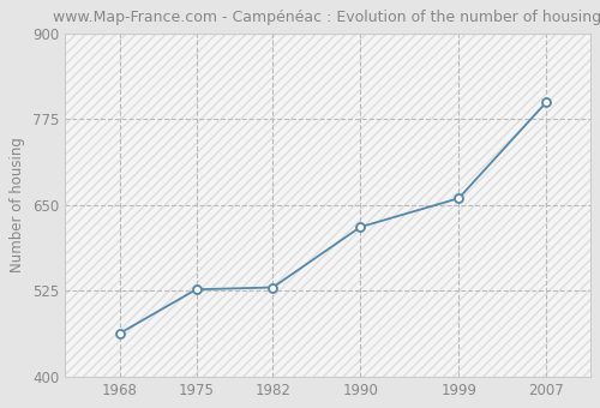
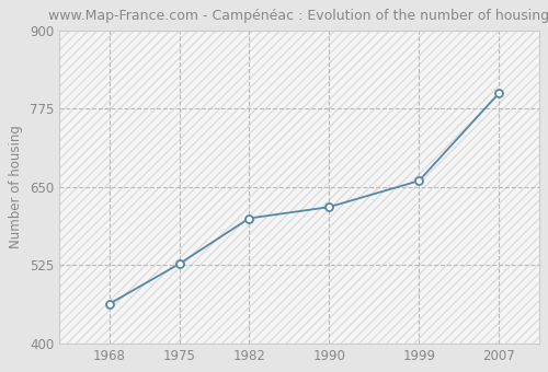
1982: 530 -> 600
